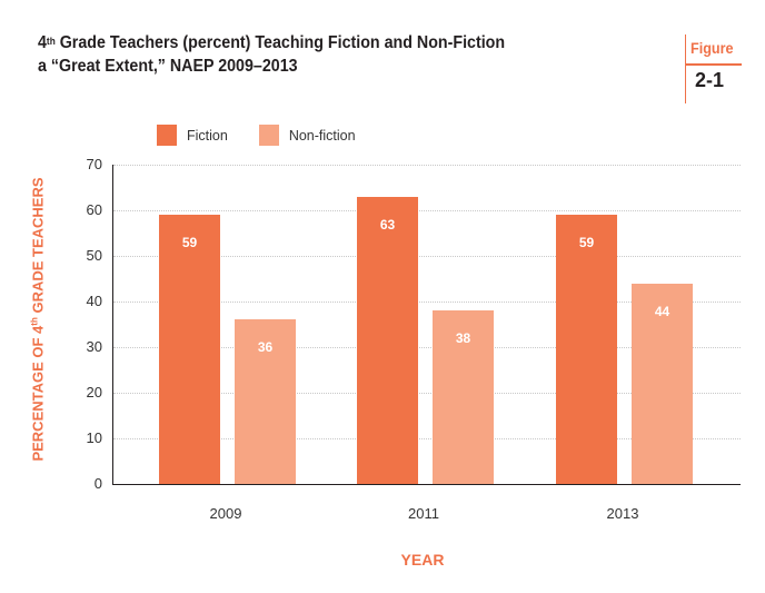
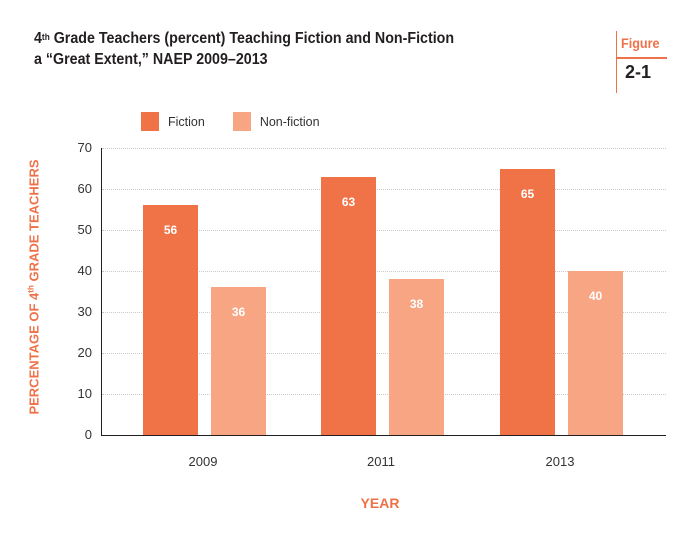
Fiction/2009: 59 -> 56
Fiction/2013: 59 -> 65
Non-fiction/2013: 44 -> 40
